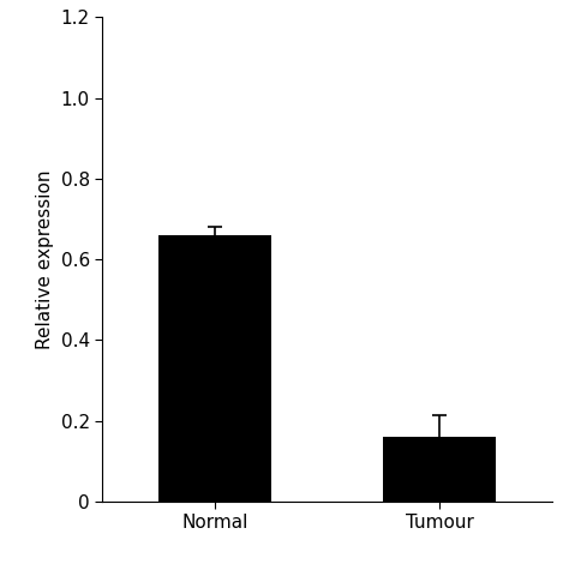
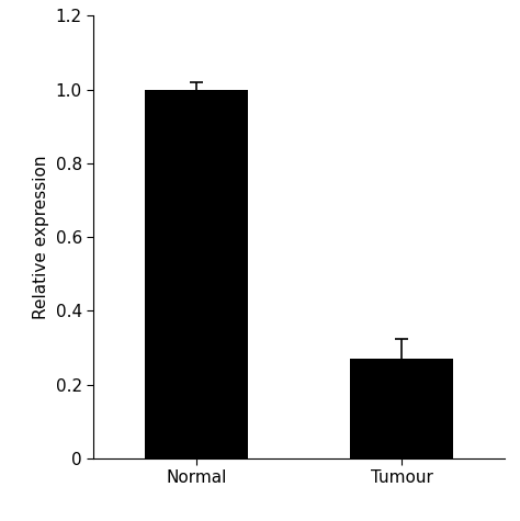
Normal: 0.66 -> 1.00
Tumour: 0.16 -> 0.27
